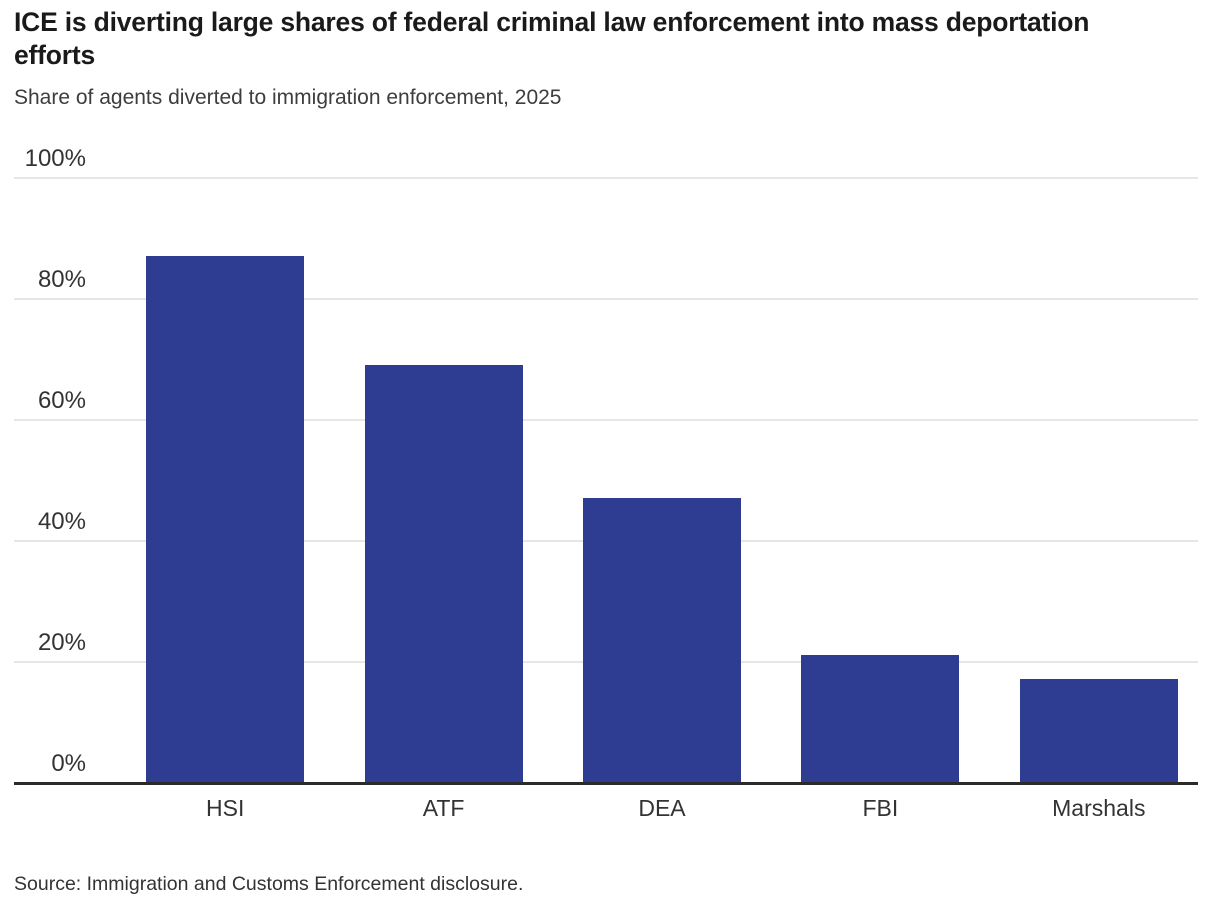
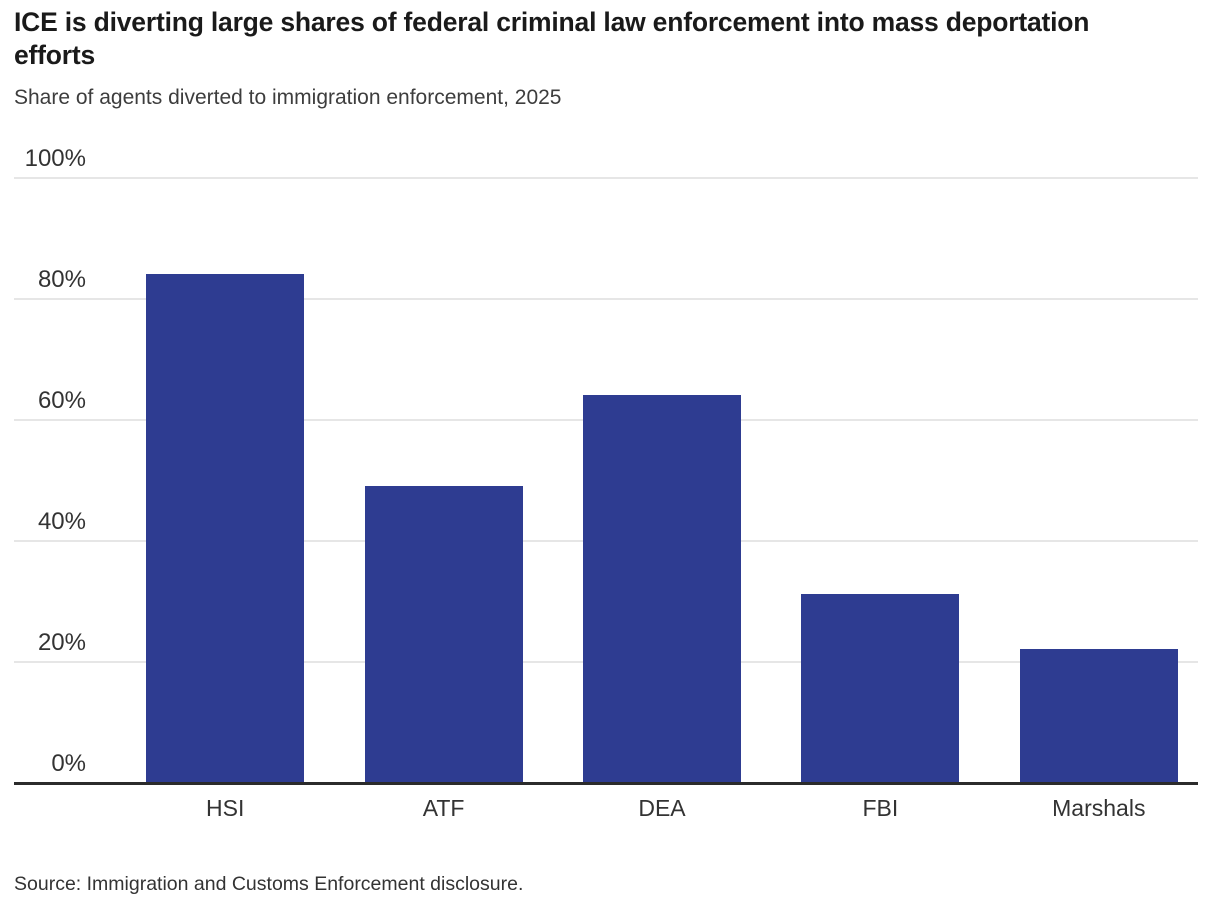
HSI: 87% -> 84%
ATF: 69% -> 49%
DEA: 47% -> 64%
FBI: 21% -> 31%
Marshals: 17% -> 22%
